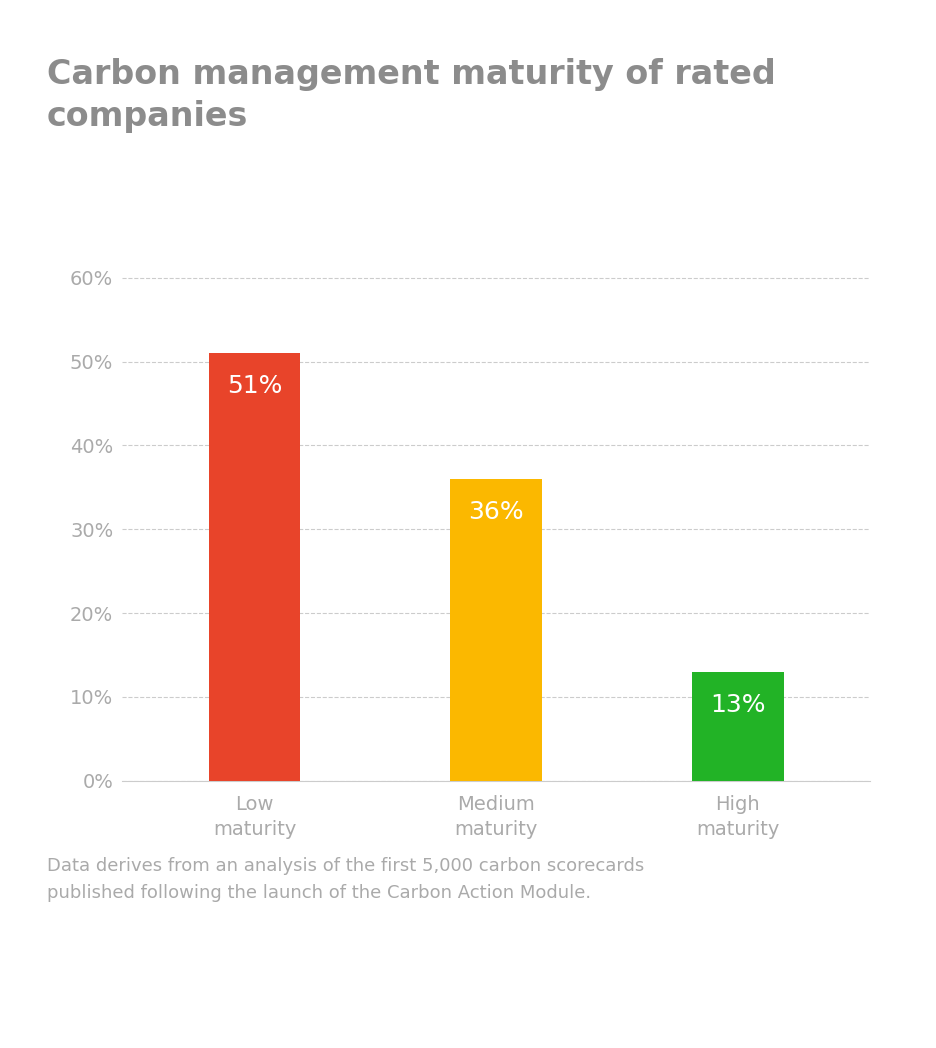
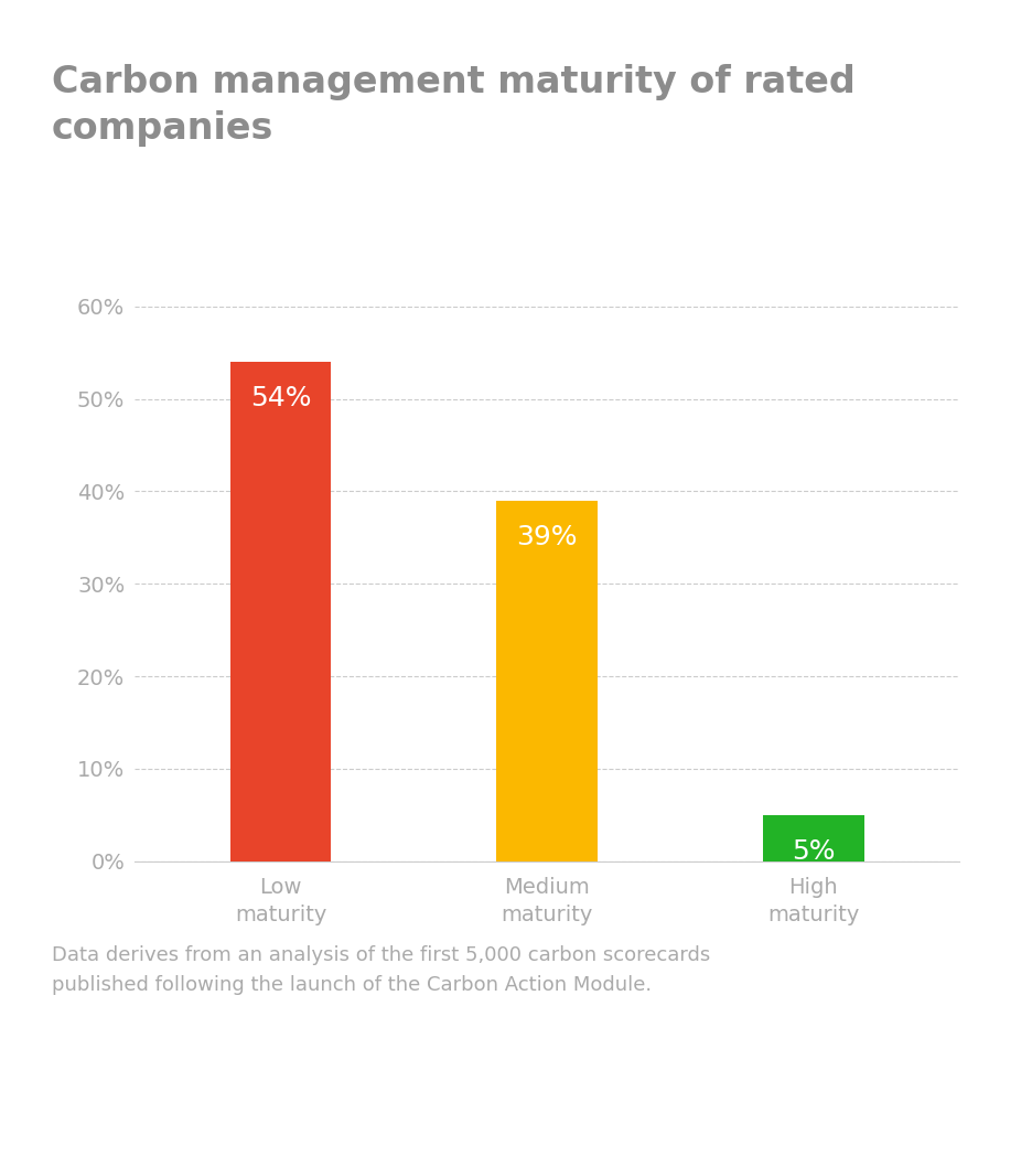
Low maturity: 51% -> 54%
Medium maturity: 36% -> 39%
High maturity: 13% -> 5%
